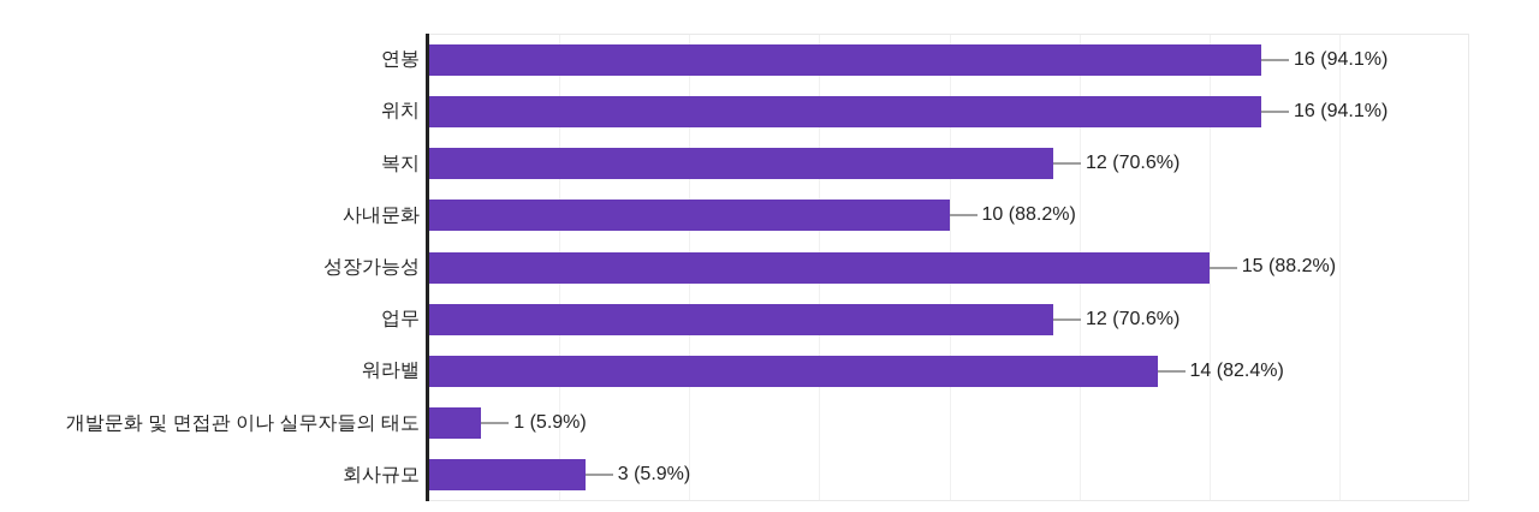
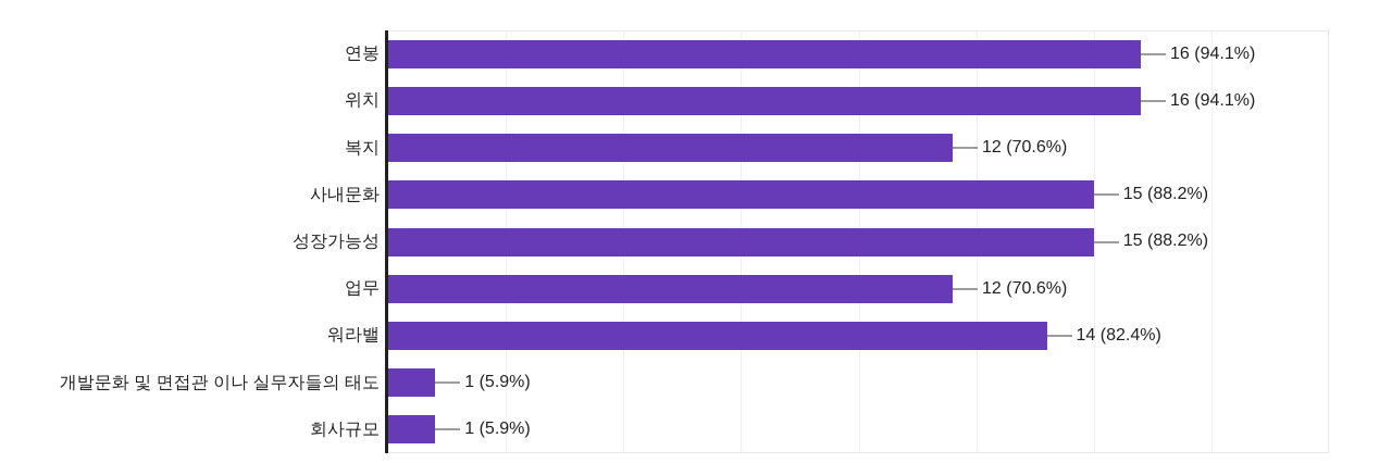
사내문화: 10 -> 15
회사규모: 3 -> 1
